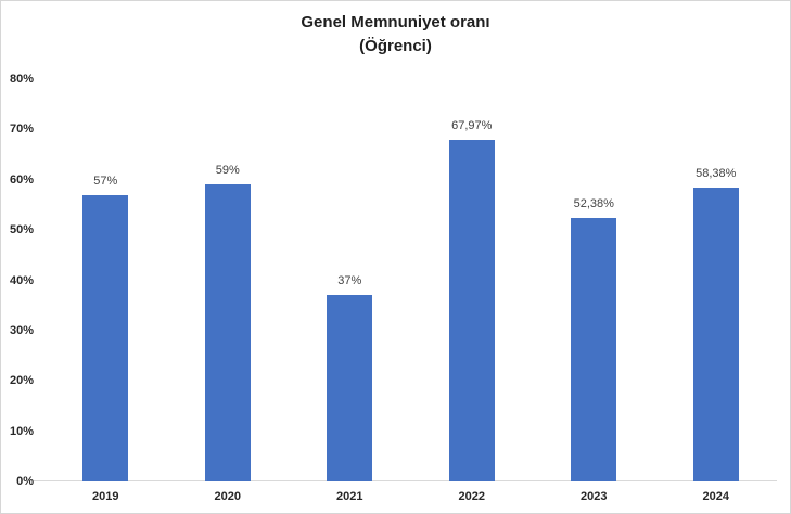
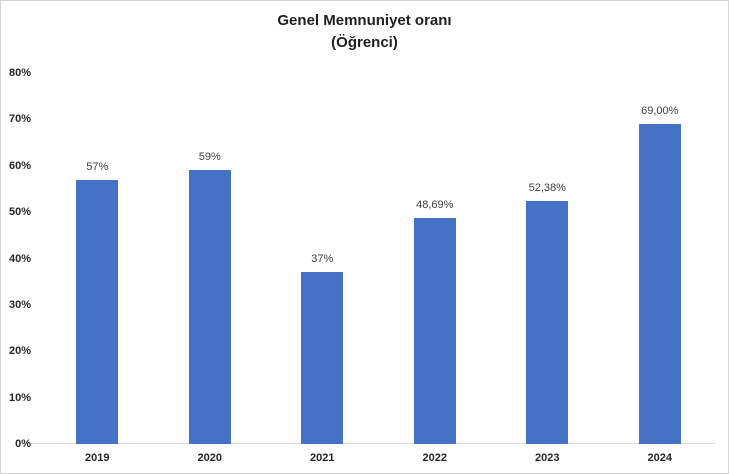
2022: 67,97% -> 48,69%
2024: 58,38% -> 69,00%
